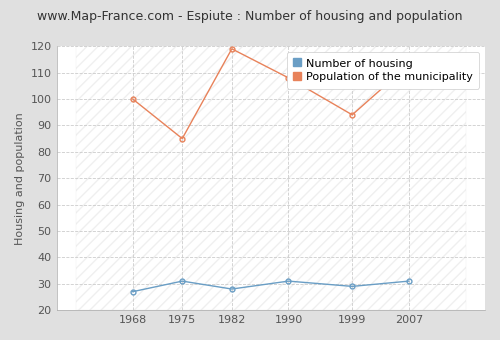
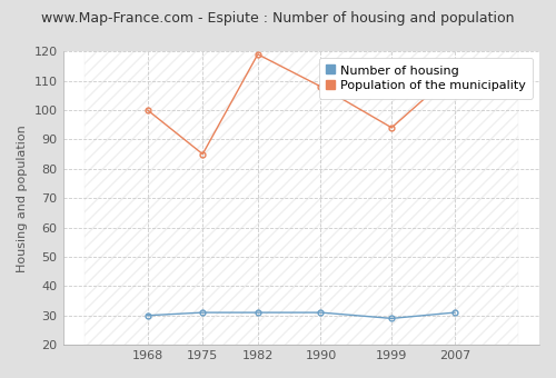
Number of housing/1968: 27 -> 30
Number of housing/1982: 28 -> 31
